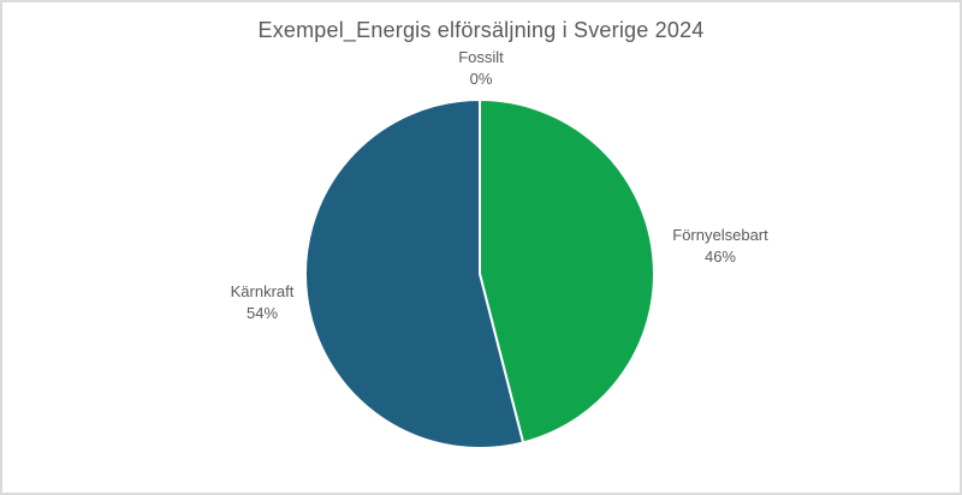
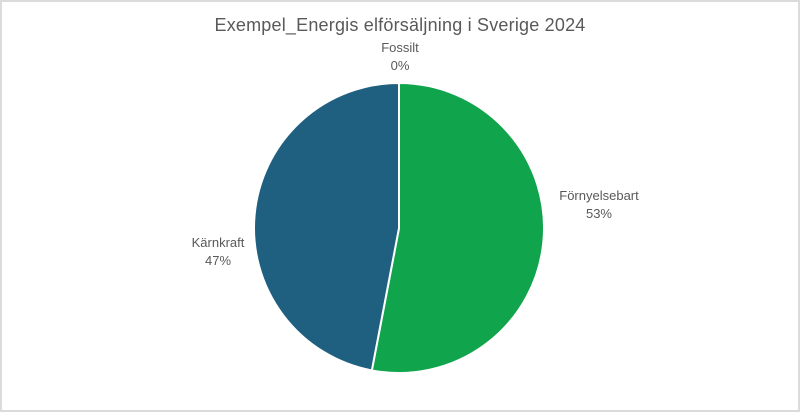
Förnyelsebart: 46% -> 53%
Kärnkraft: 54% -> 47%
